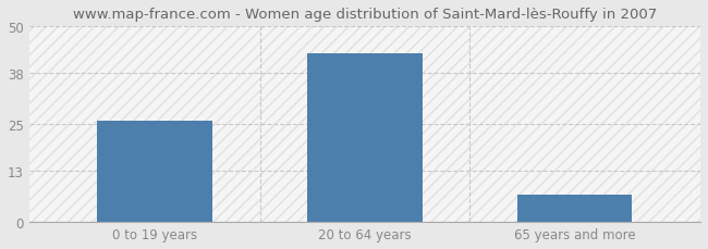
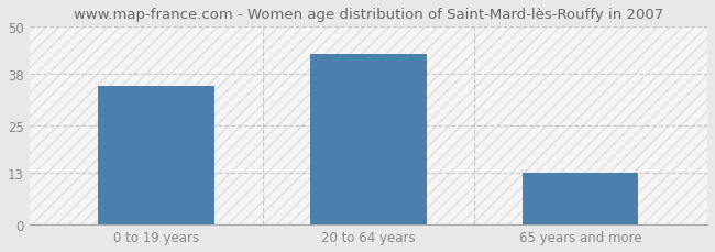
0 to 19 years: 26 -> 35
65 years and more: 7 -> 13
